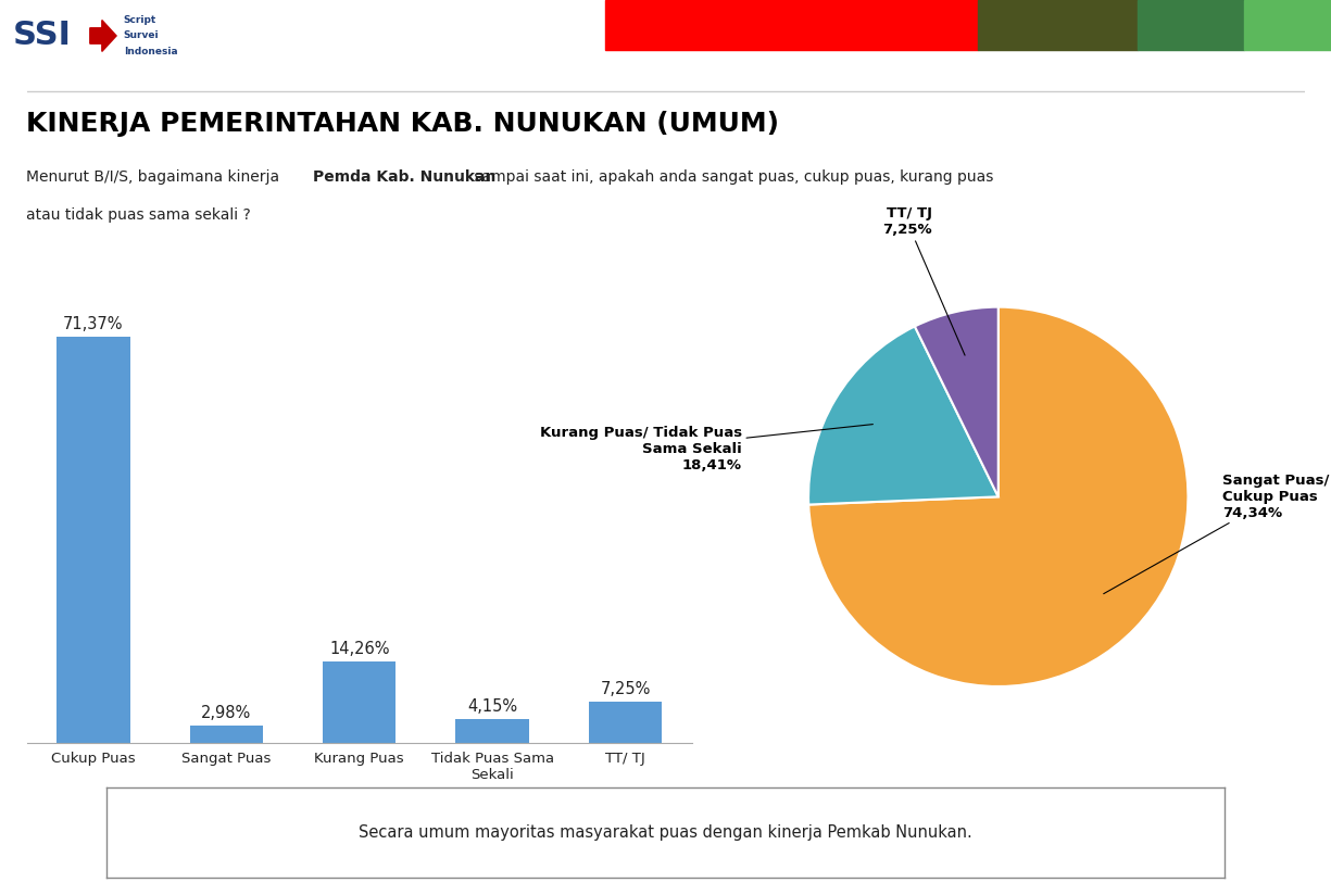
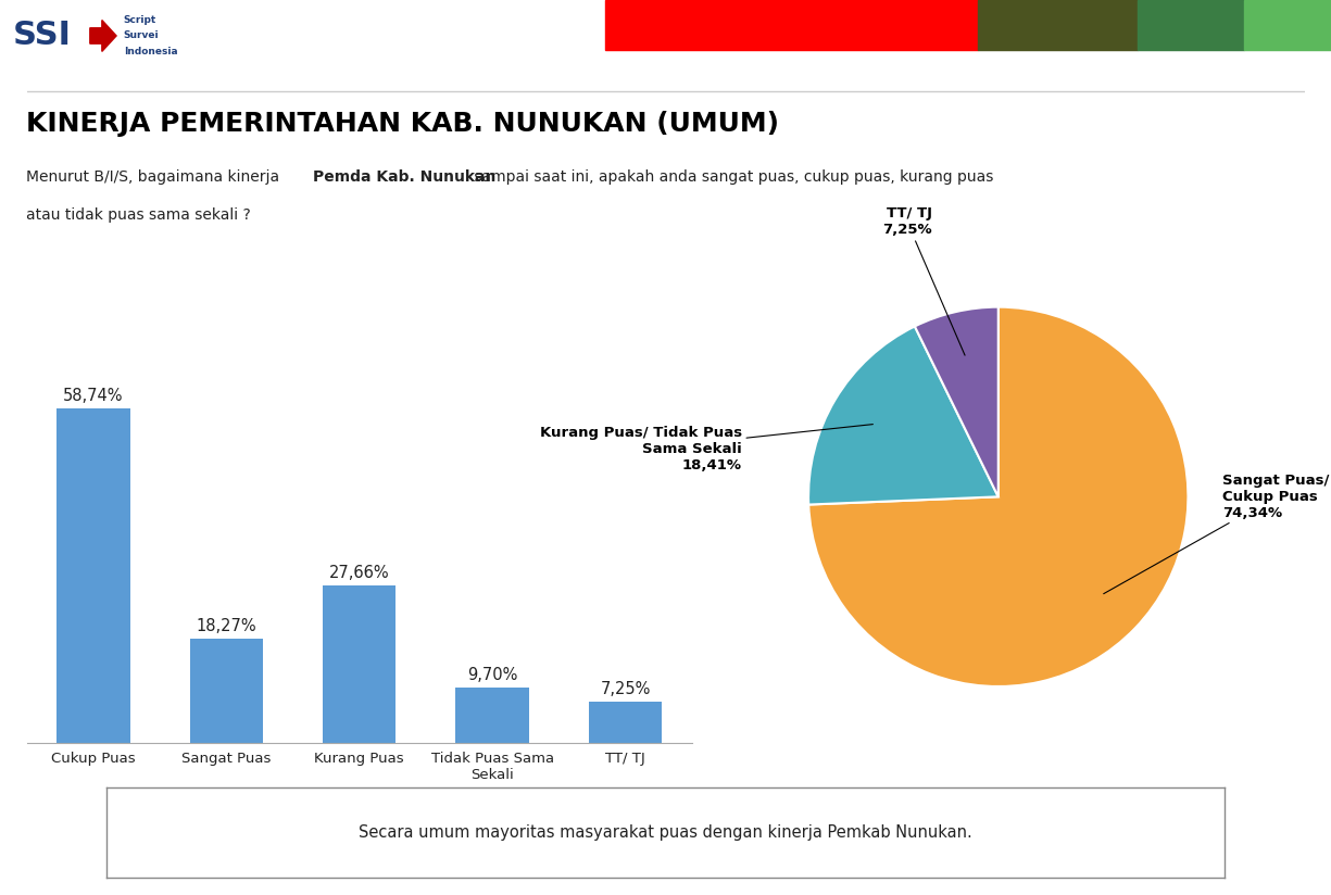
Cukup Puas: 71,37% -> 58,74%
Sangat Puas: 2,98% -> 18,27%
Kurang Puas: 14,26% -> 27,66%
Tidak Puas Sama Sekali: 4,15% -> 9,70%
